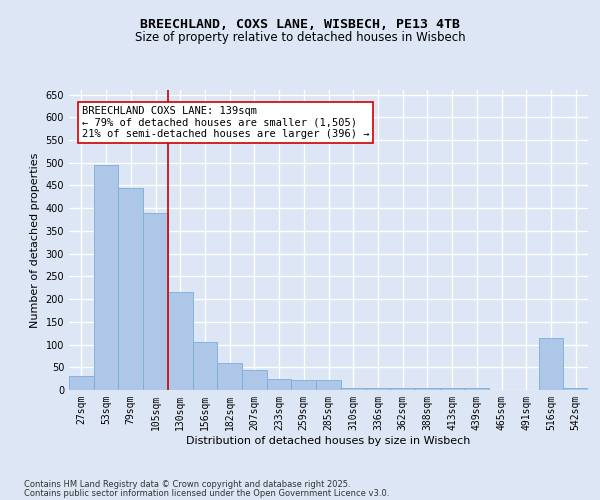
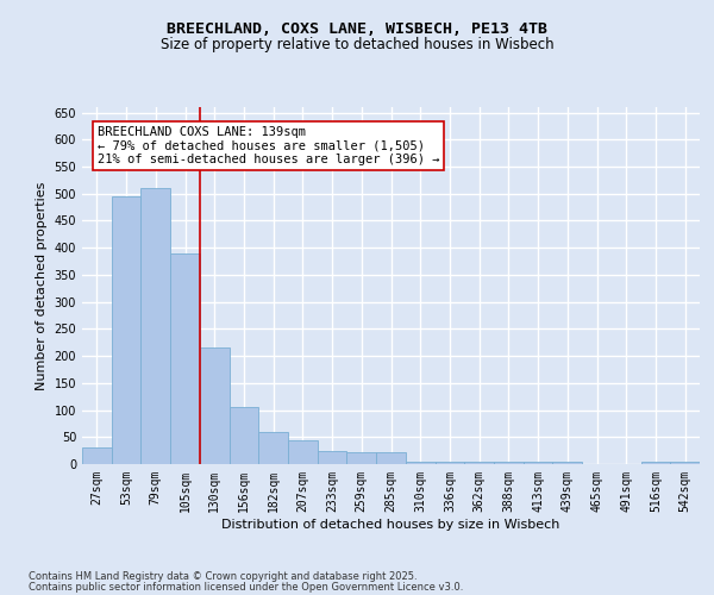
79sqm: 445 -> 510
516sqm: 115 -> 5
